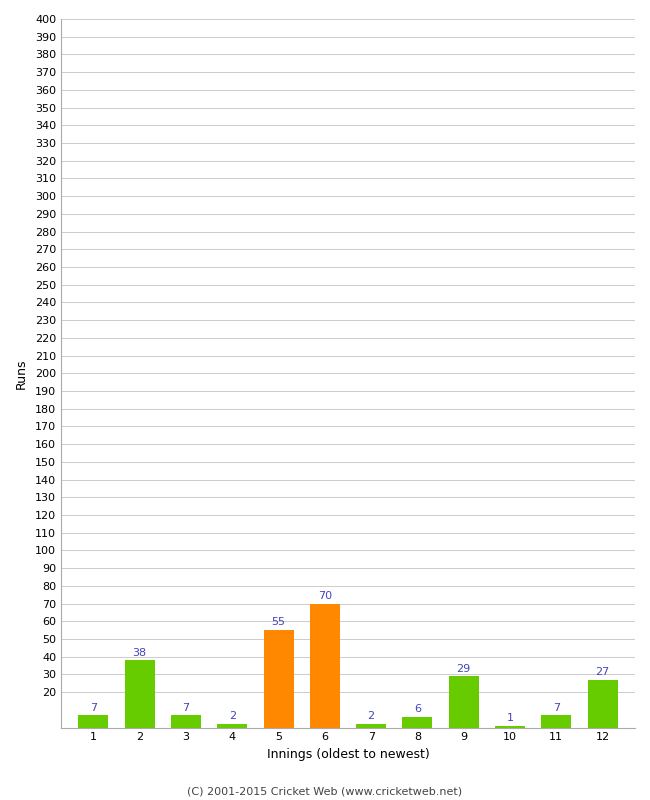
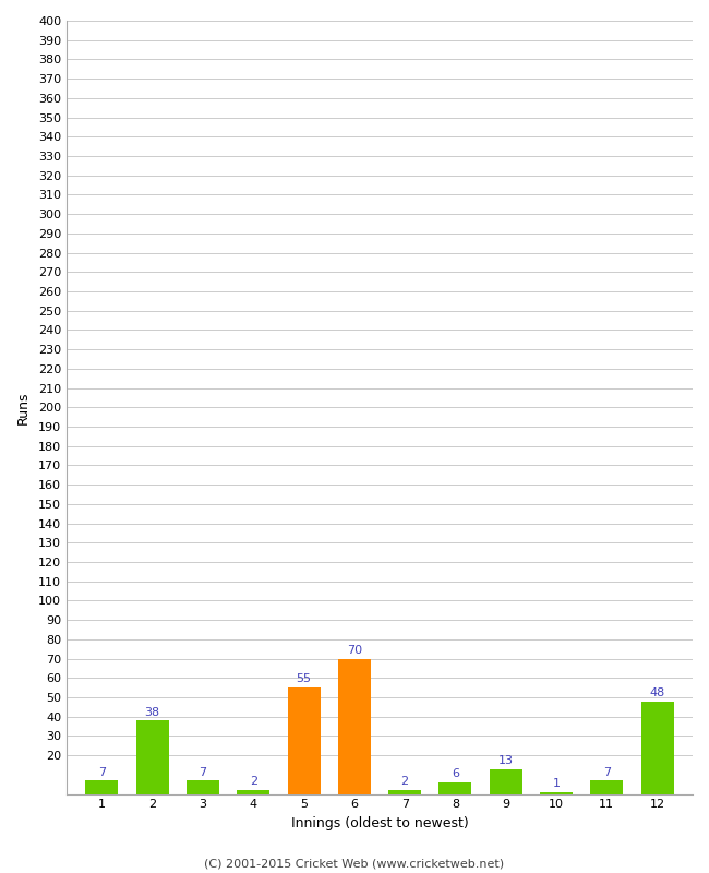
9: 29 -> 13
12: 27 -> 48
